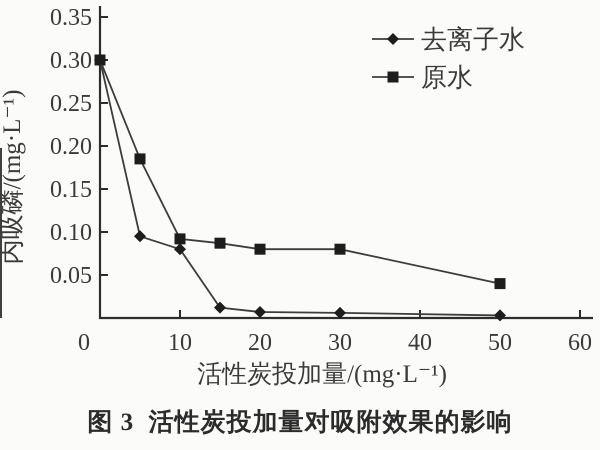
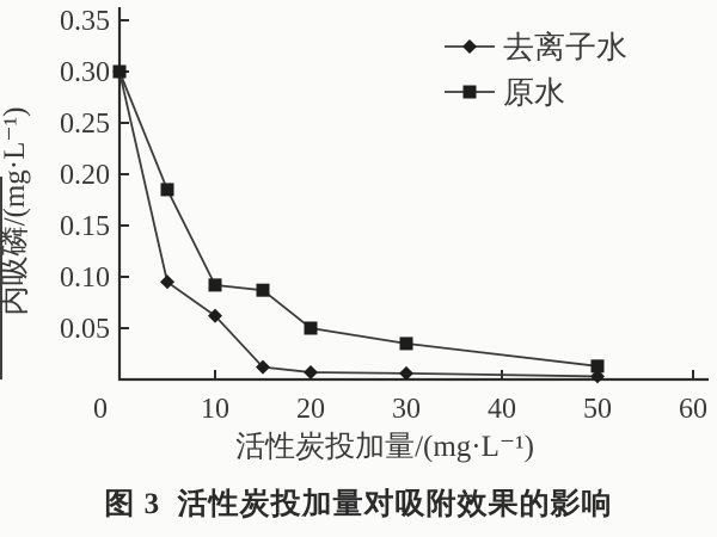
去离子水/10: 0.08 -> 0.06
原水/20: 0.08 -> 0.05
原水/30: 0.08 -> 0.04
原水/50: 0.04 -> 0.01
